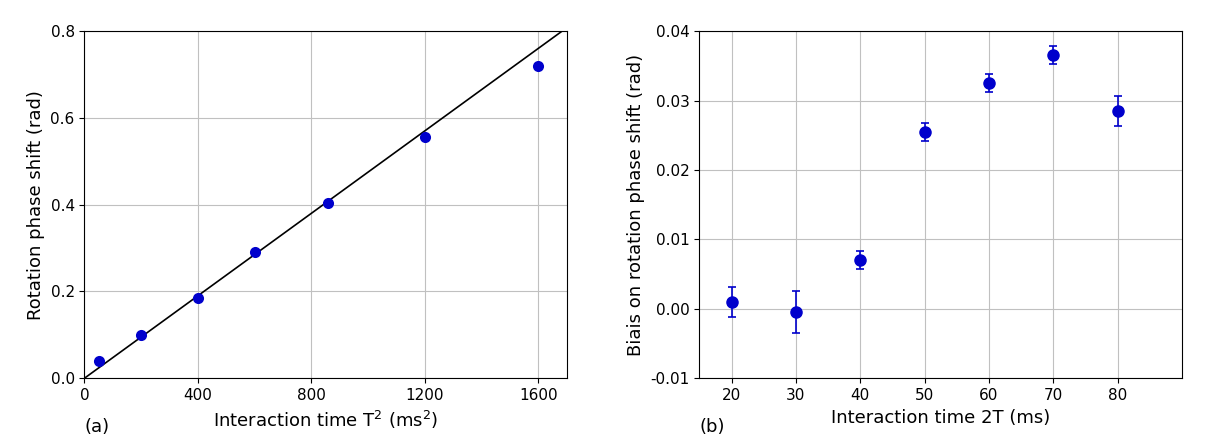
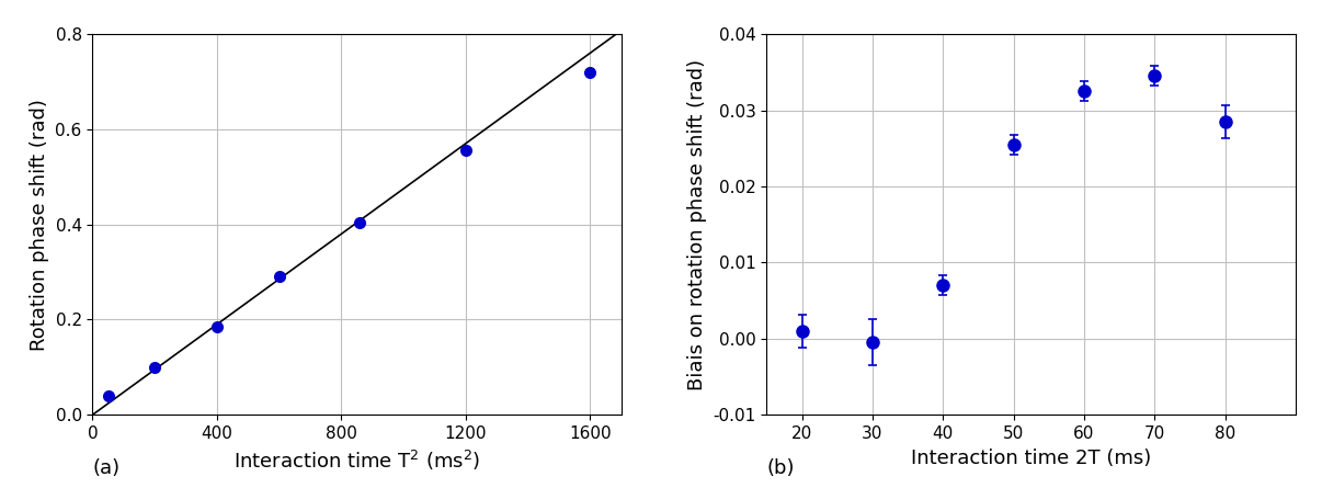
70: 0.0366 -> 0.0345
